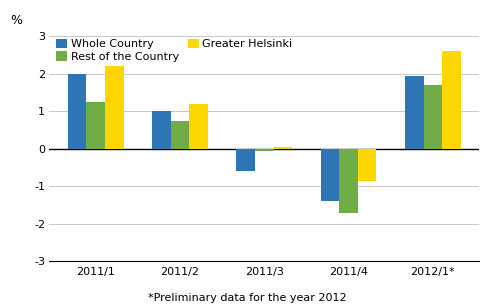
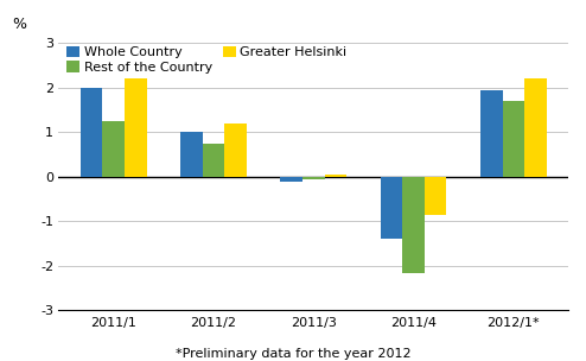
Whole Country/2011/3: -0.60 -> -0.10
Rest of the Country/2011/4: -1.70 -> -2.15
Greater Helsinki/2012/1*: 2.60 -> 2.20
